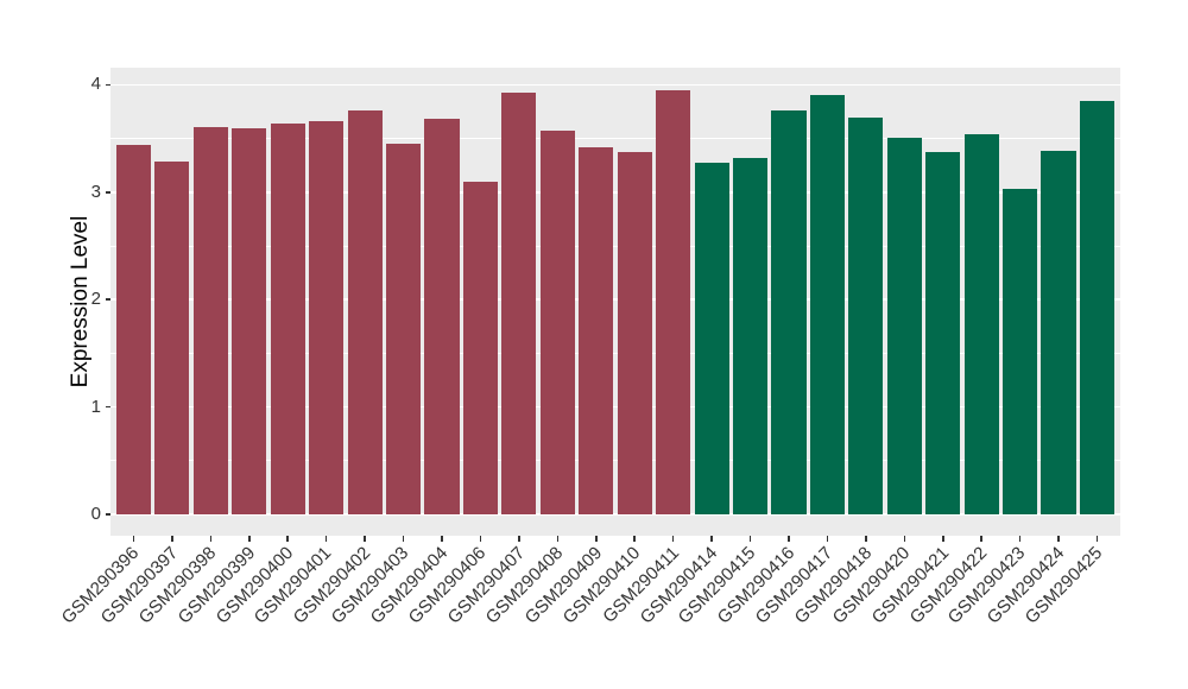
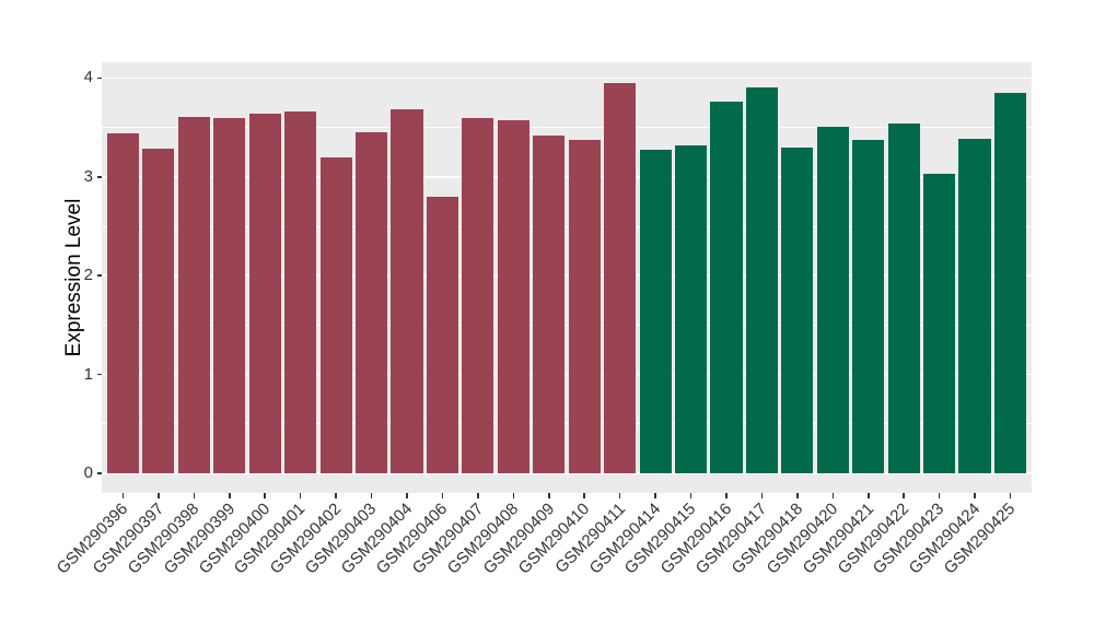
GSM290402: 3.8 -> 3.2
GSM290406: 3.1 -> 2.8
GSM290407: 3.9 -> 3.6
GSM290418: 3.7 -> 3.3
